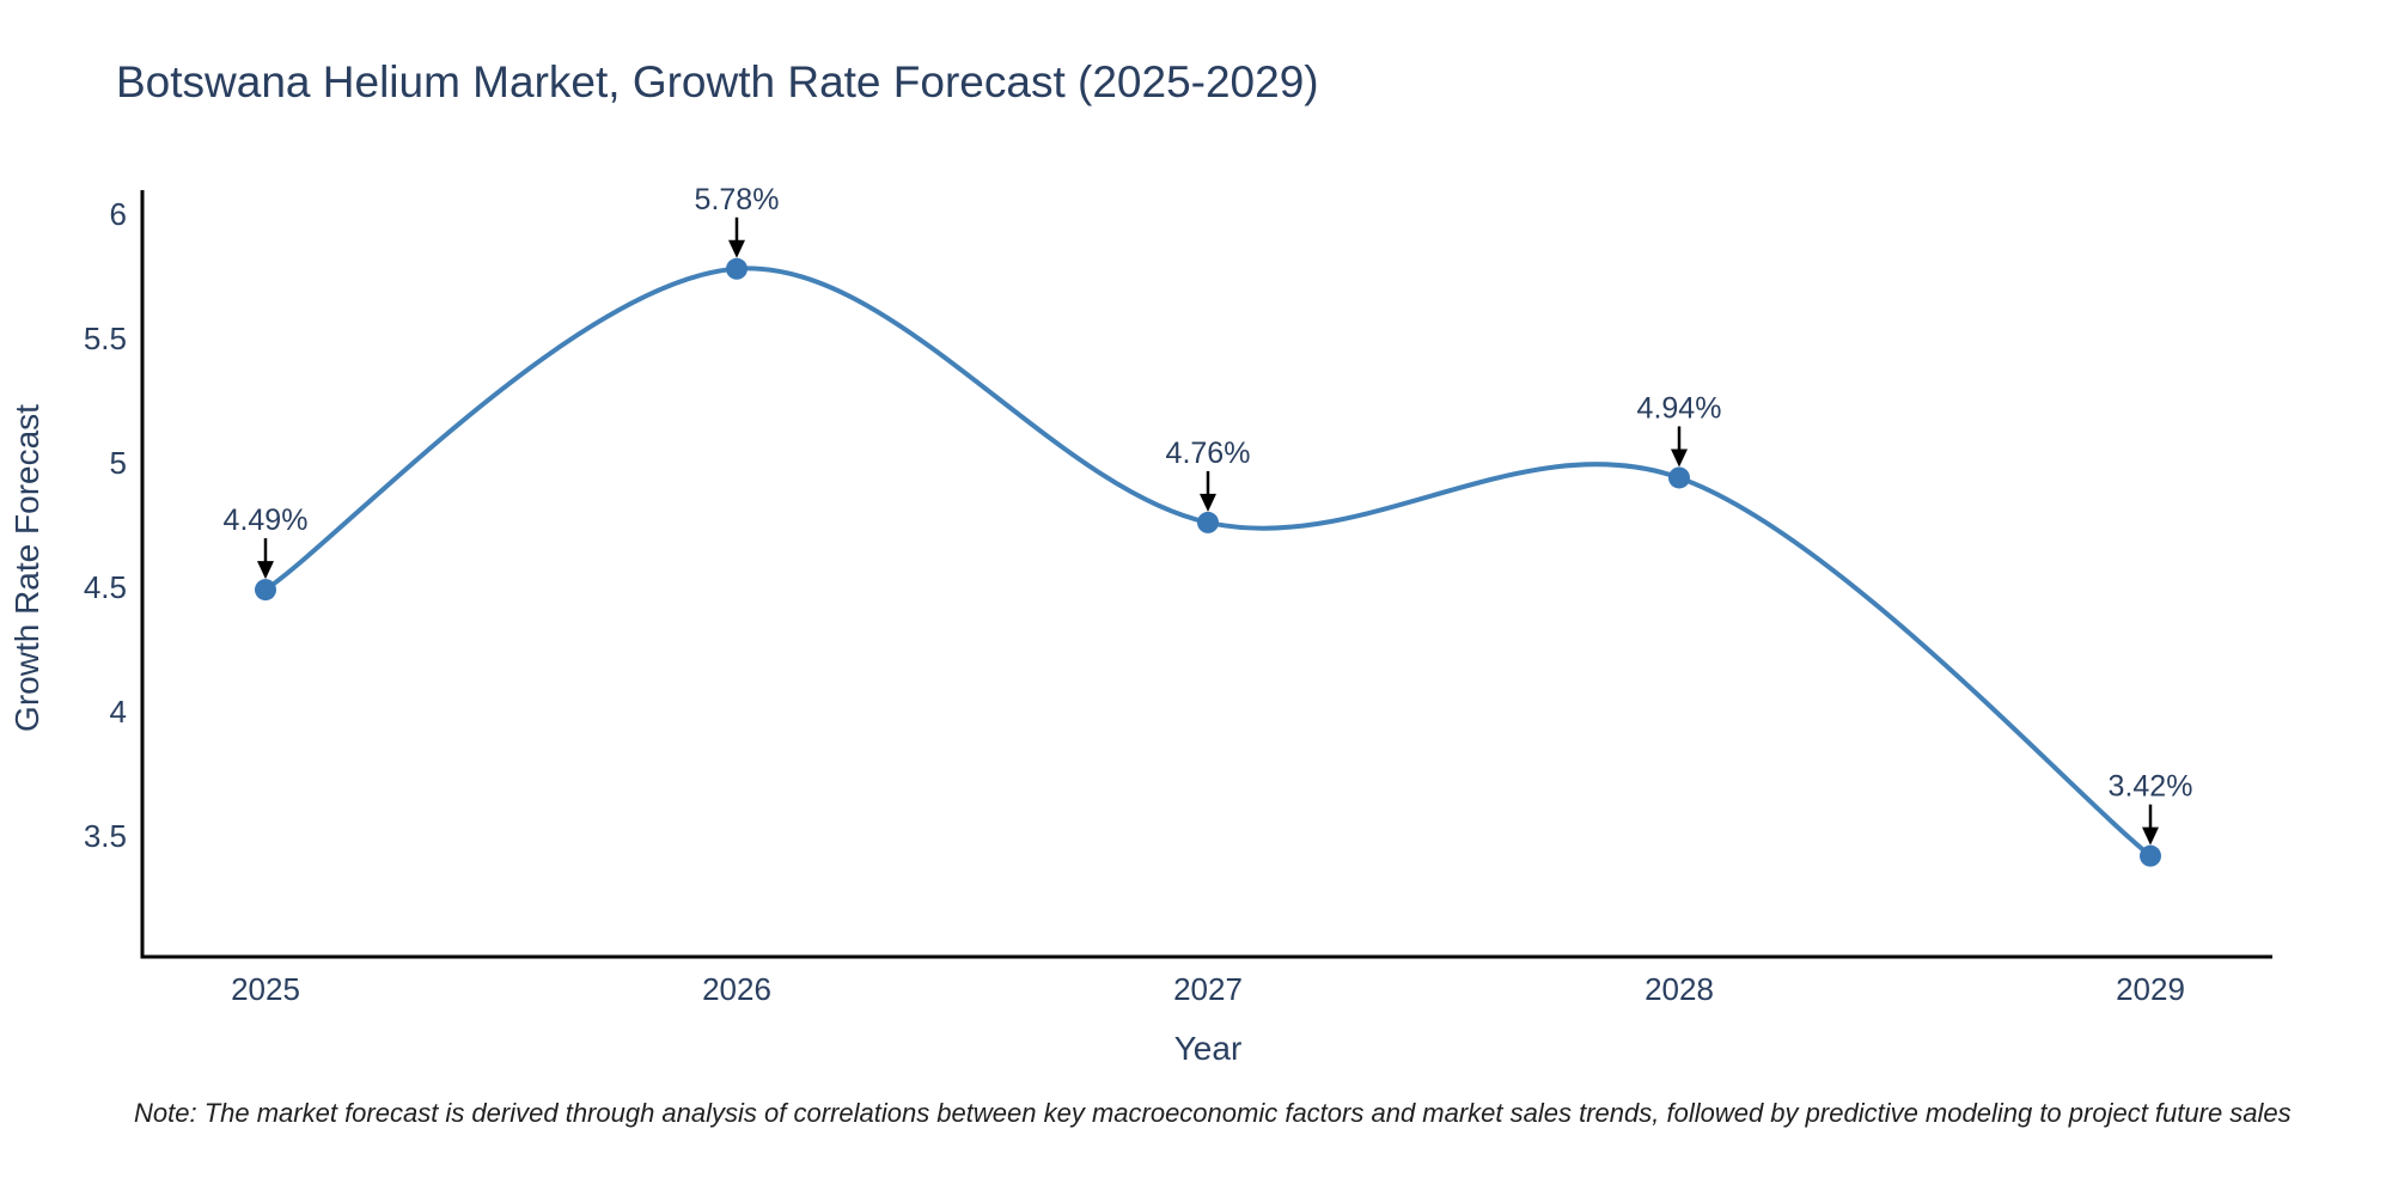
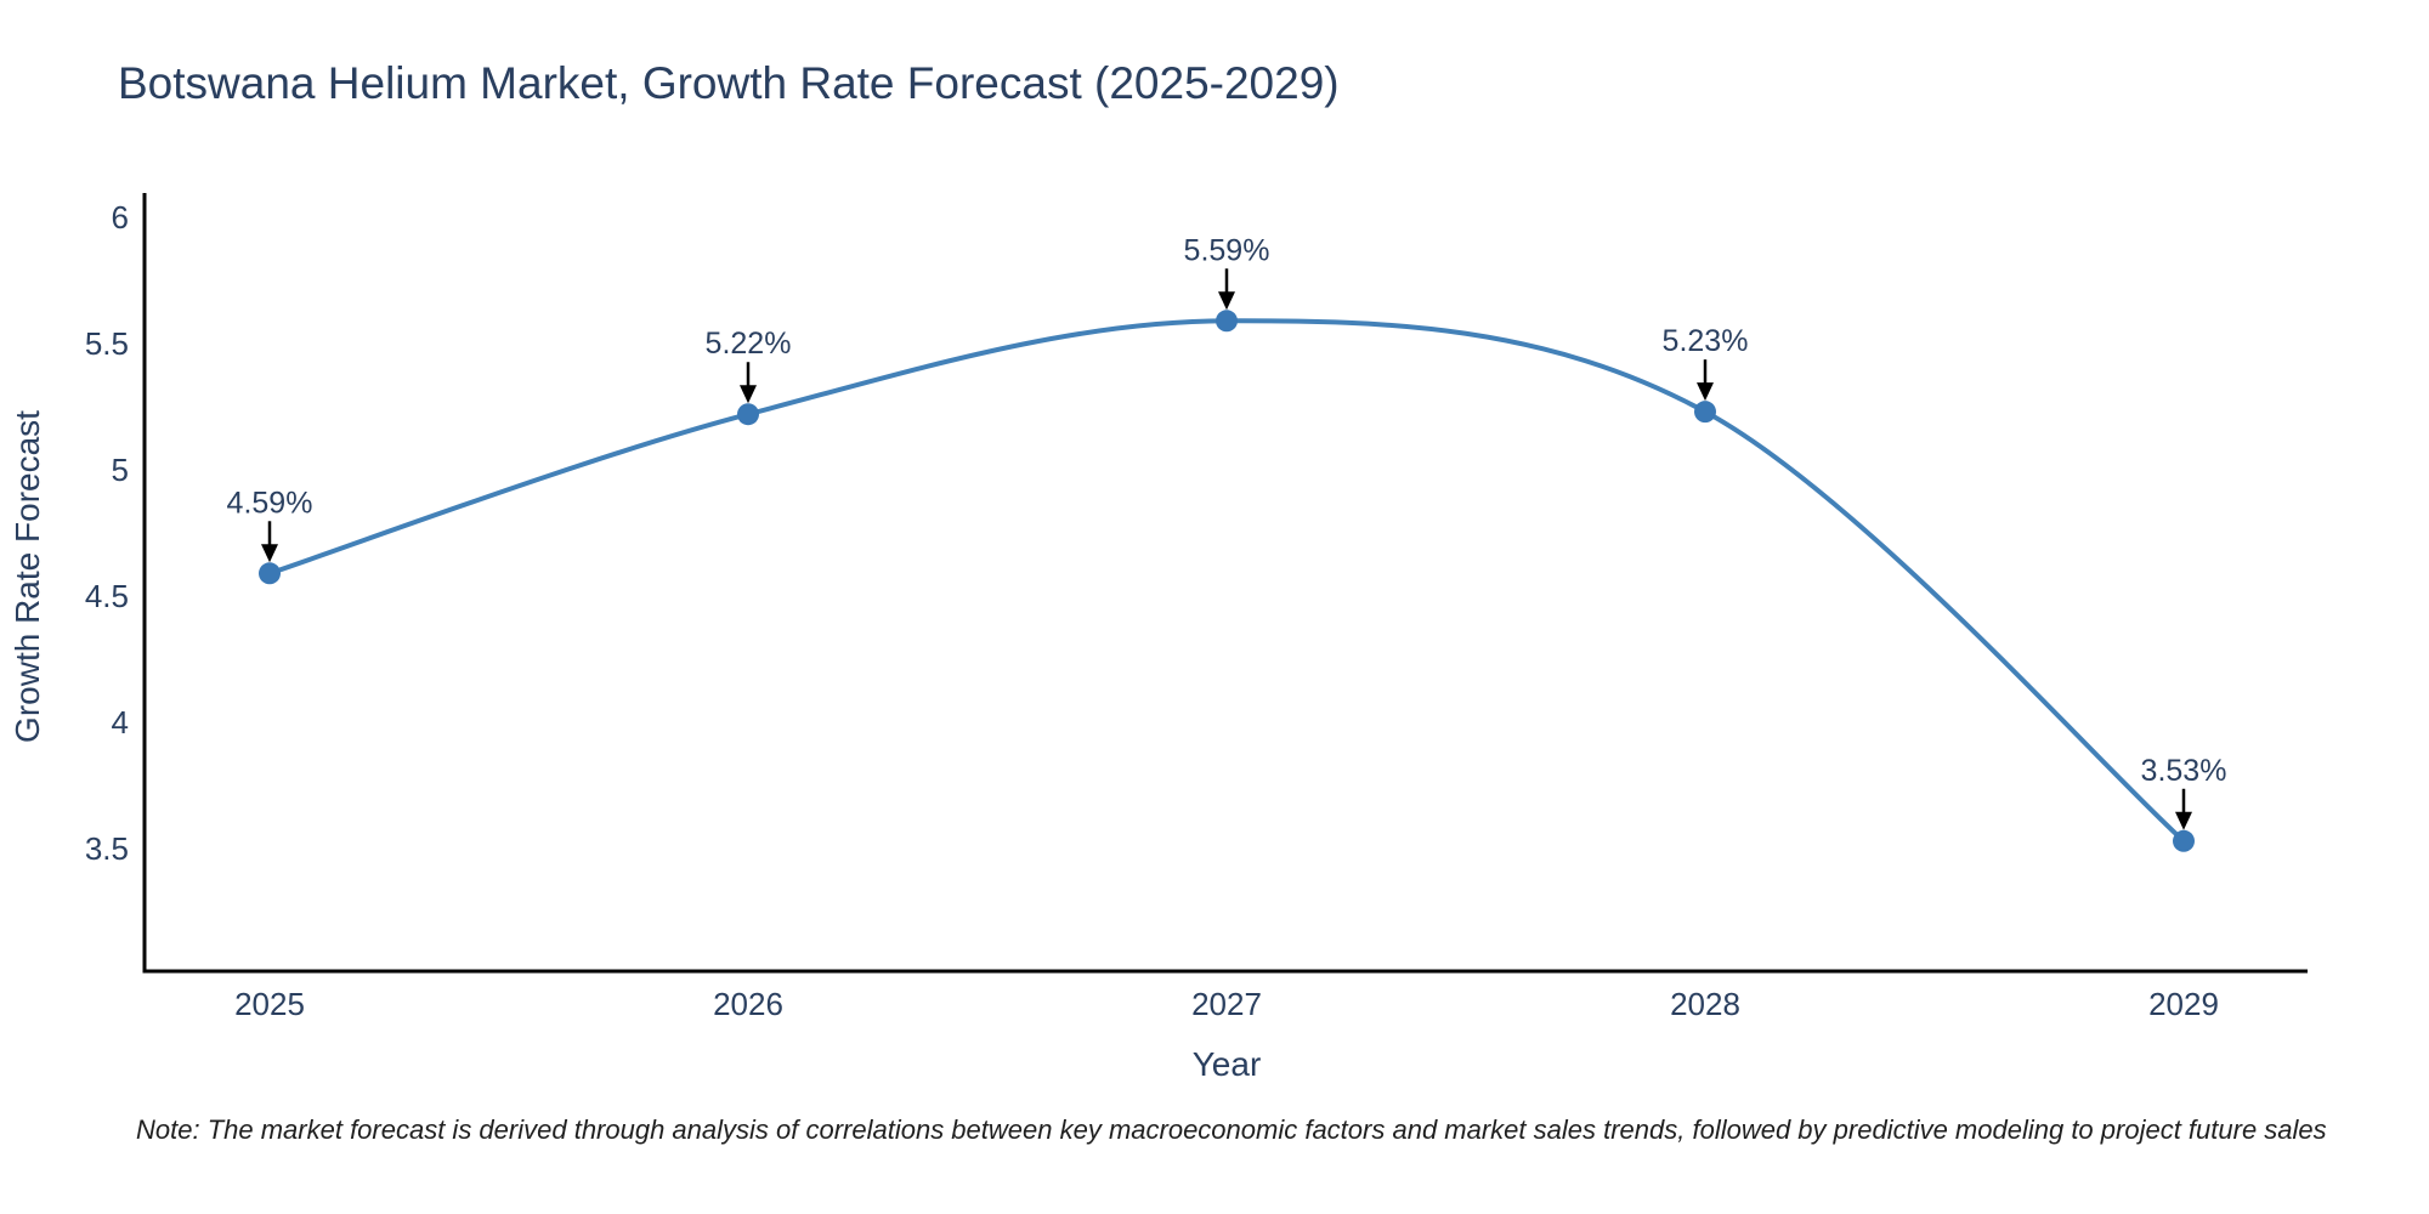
2025: 4.49% -> 4.59%
2026: 5.78% -> 5.22%
2027: 4.76% -> 5.59%
2028: 4.94% -> 5.23%
2029: 3.42% -> 3.53%
